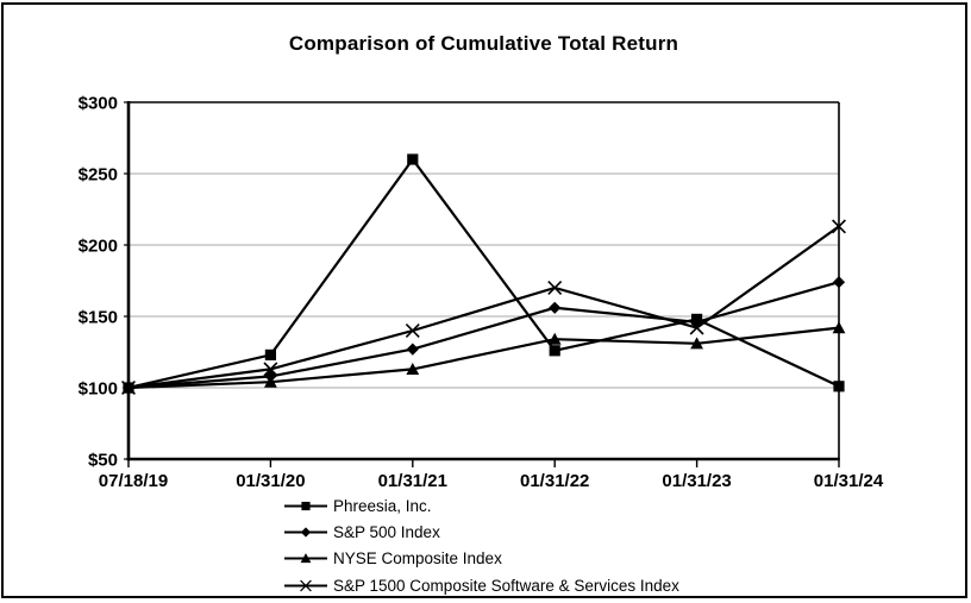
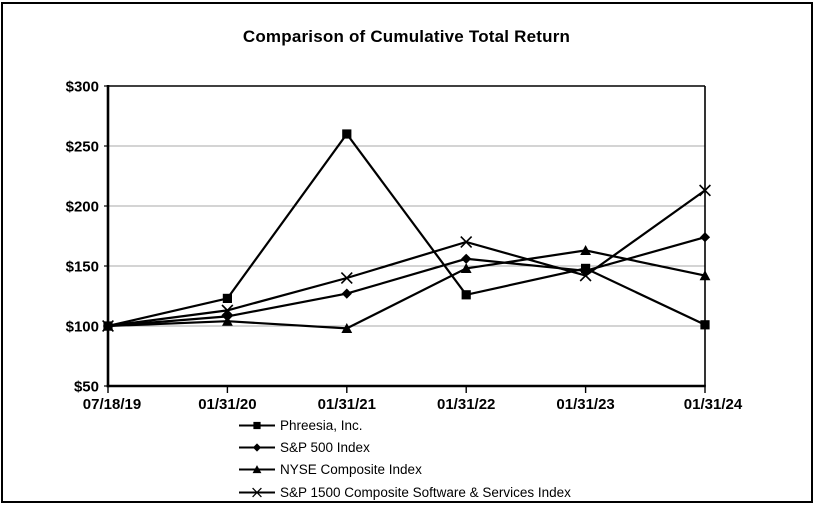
NYSE Composite Index/01/31/21: $113 -> $98
NYSE Composite Index/01/31/22: $134 -> $148
NYSE Composite Index/01/31/23: $131 -> $163
